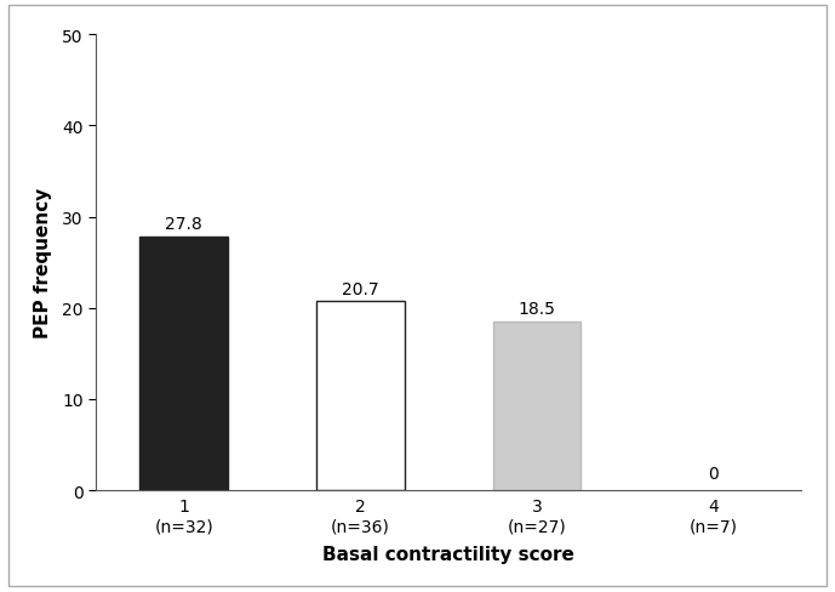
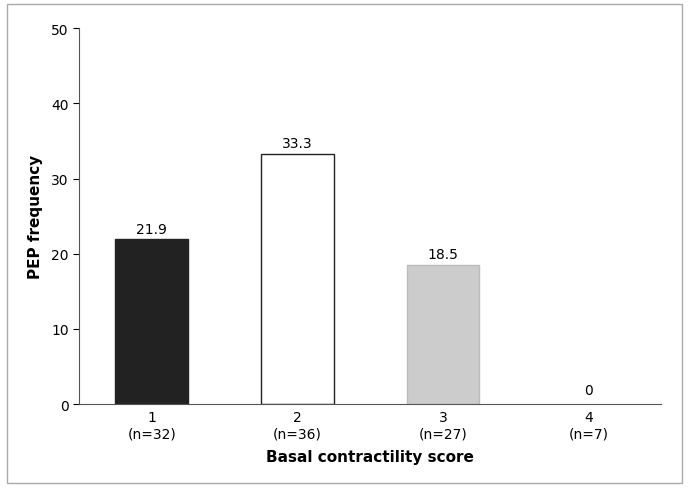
1 (n=32): 27.8 -> 21.9
2 (n=36): 20.7 -> 33.3
